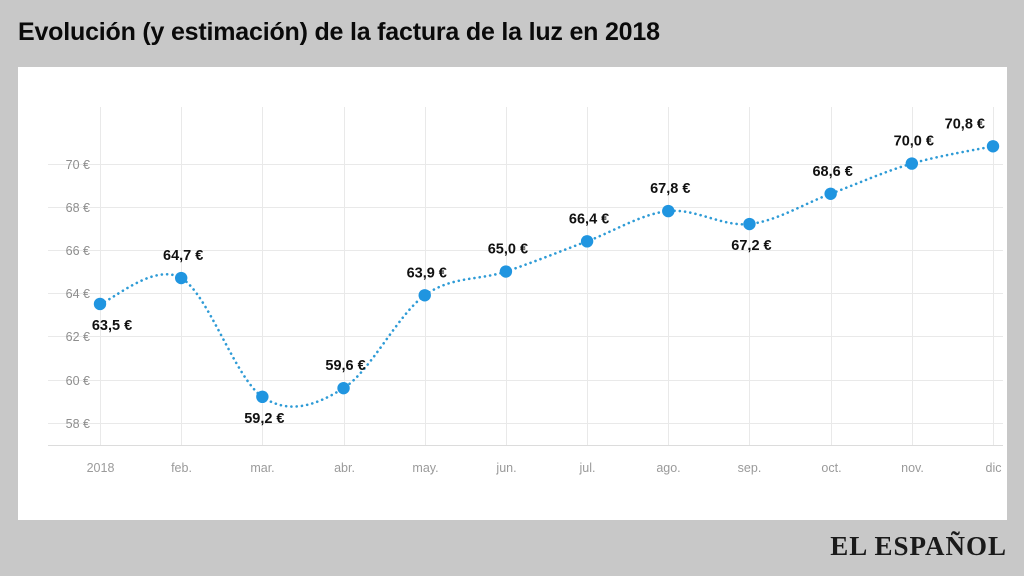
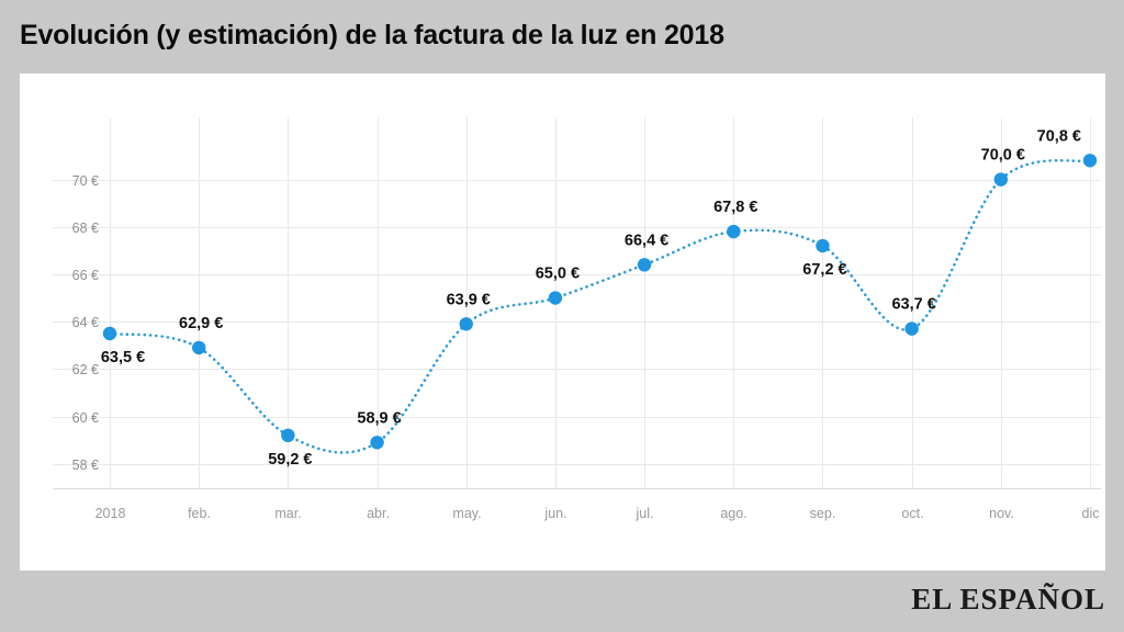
feb.: 64,7 -> 62,9
abr.: 59,6 -> 58,9
oct.: 68,6 -> 63,7
